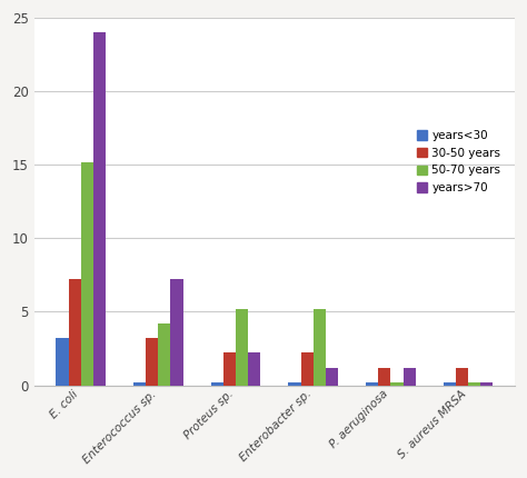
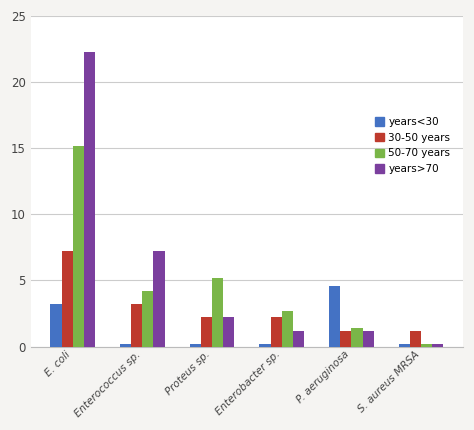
years>70/E. coli: 24.0 -> 22.3
50-70 years/Enterobacter sp.: 5.2 -> 2.7
years<30/P. aeruginosa: 0.2 -> 4.6
50-70 years/P. aeruginosa: 0.2 -> 1.4
